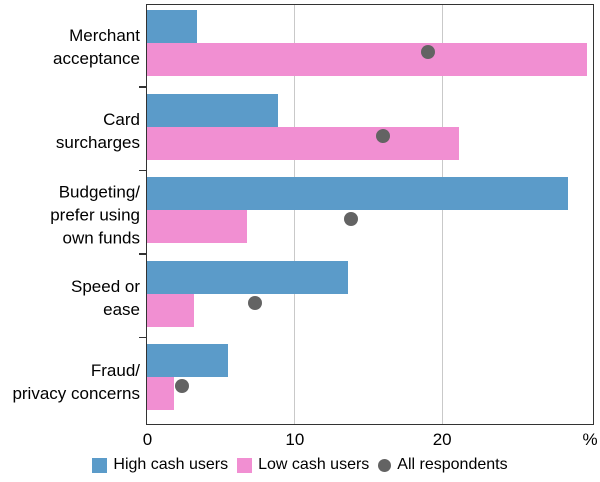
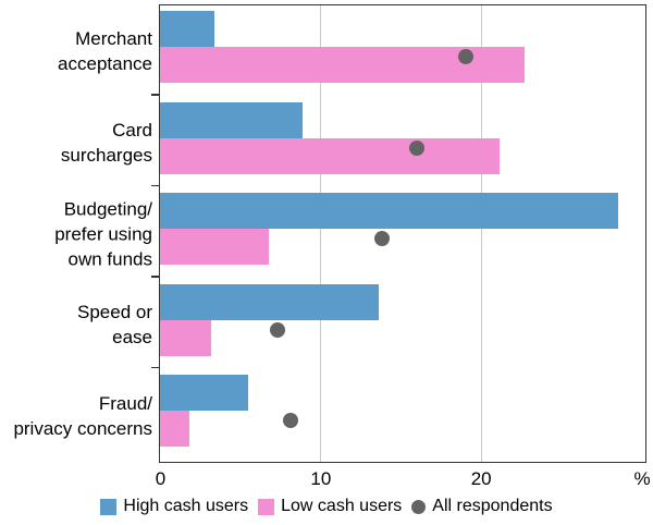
Low cash users/Merchant acceptance: 29.8 -> 22.7
All respondents/Fraud/ privacy concerns: 2.4 -> 8.1
